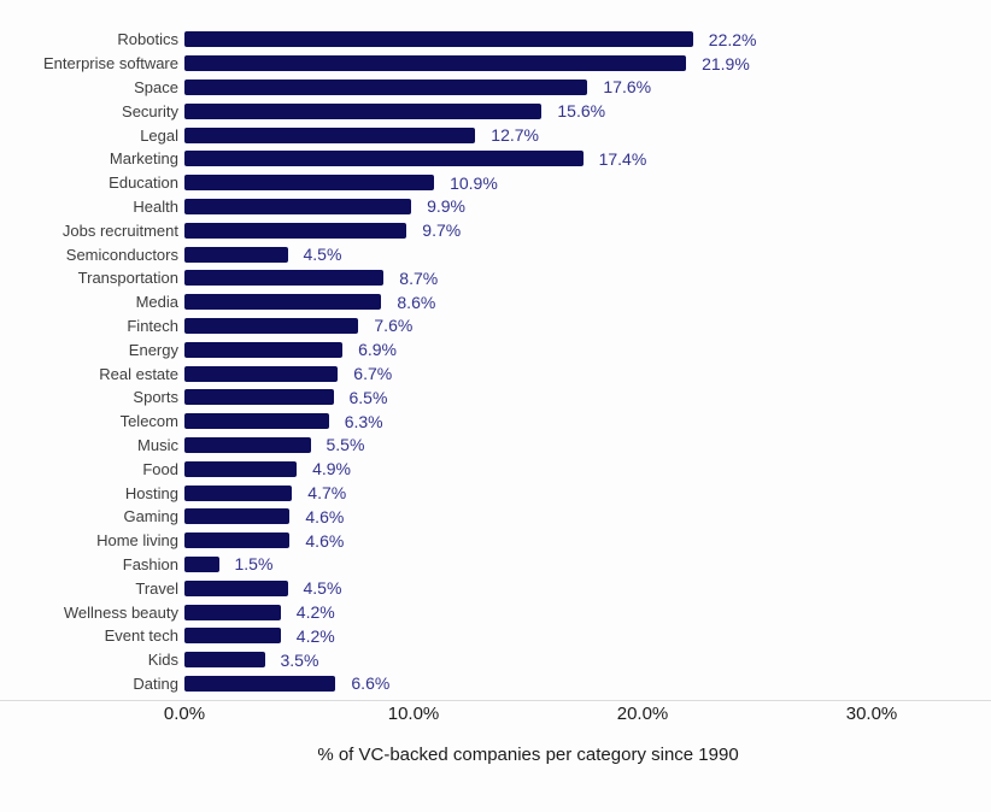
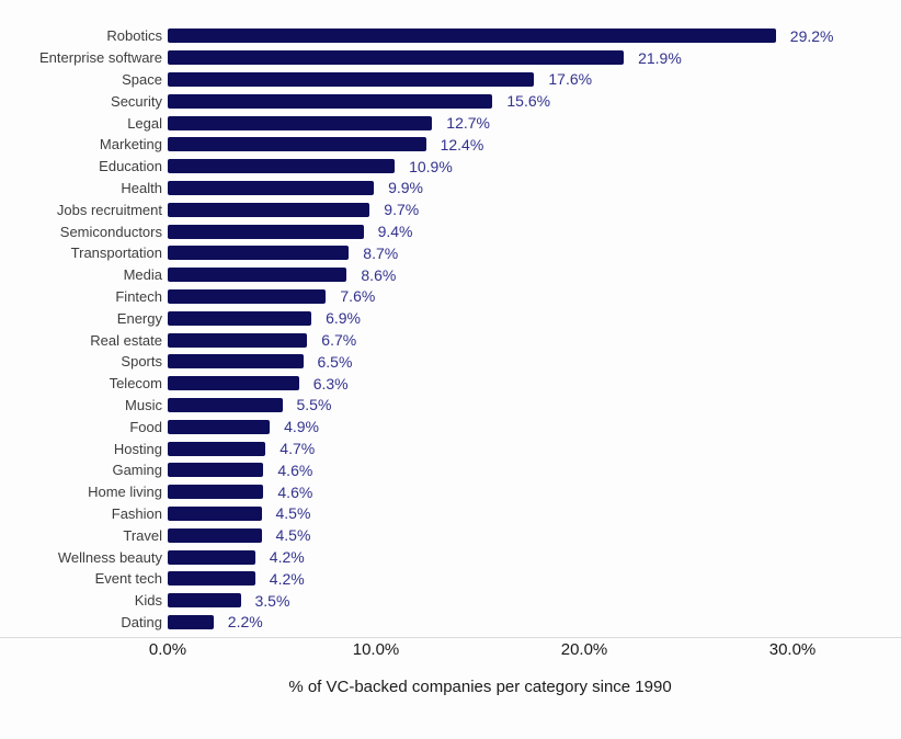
Robotics: 22.2% -> 29.2%
Marketing: 17.4% -> 12.4%
Semiconductors: 4.5% -> 9.4%
Fashion: 1.5% -> 4.5%
Dating: 6.6% -> 2.2%
